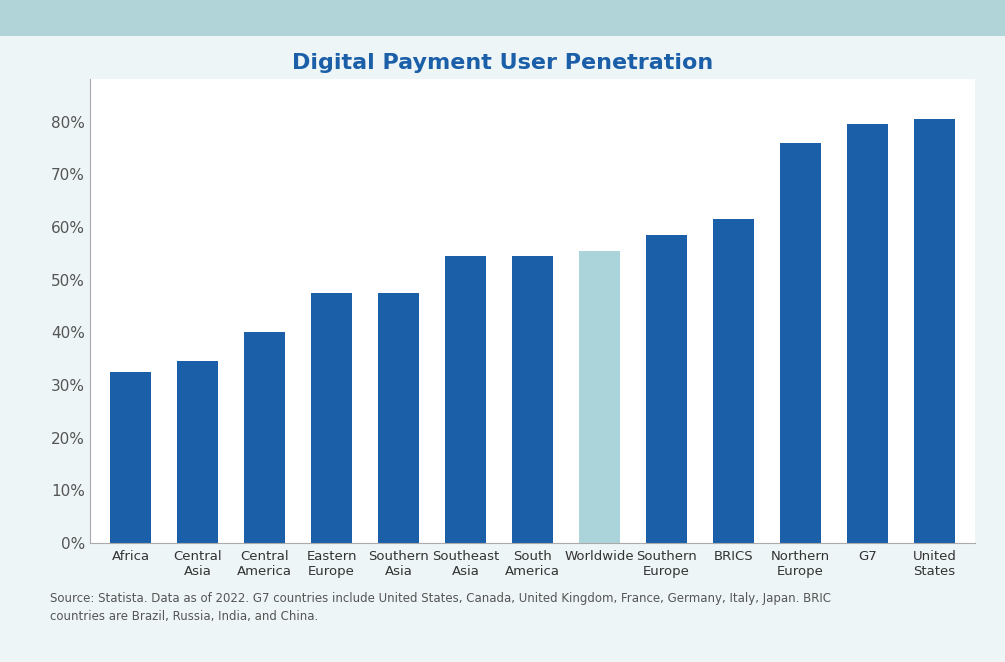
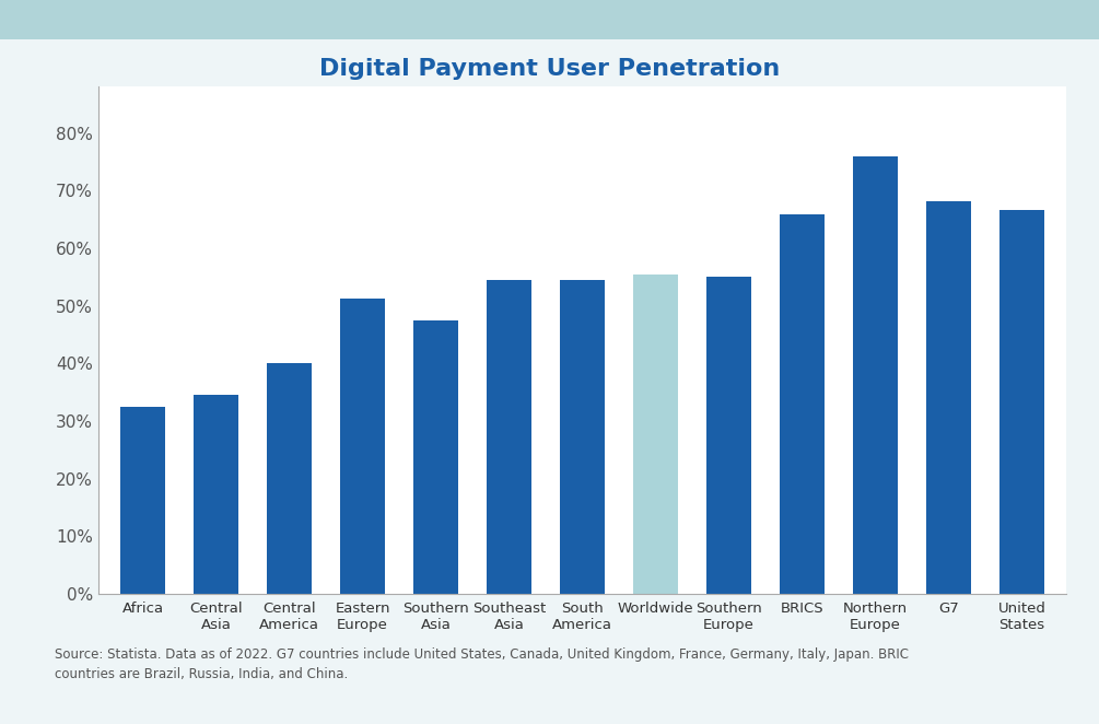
Eastern Europe: 47.5% -> 51.2%
Southern Europe: 58.5% -> 55.0%
BRICS: 61.5% -> 65.8%
G7: 79.5% -> 68.2%
United States: 80.5% -> 66.6%
